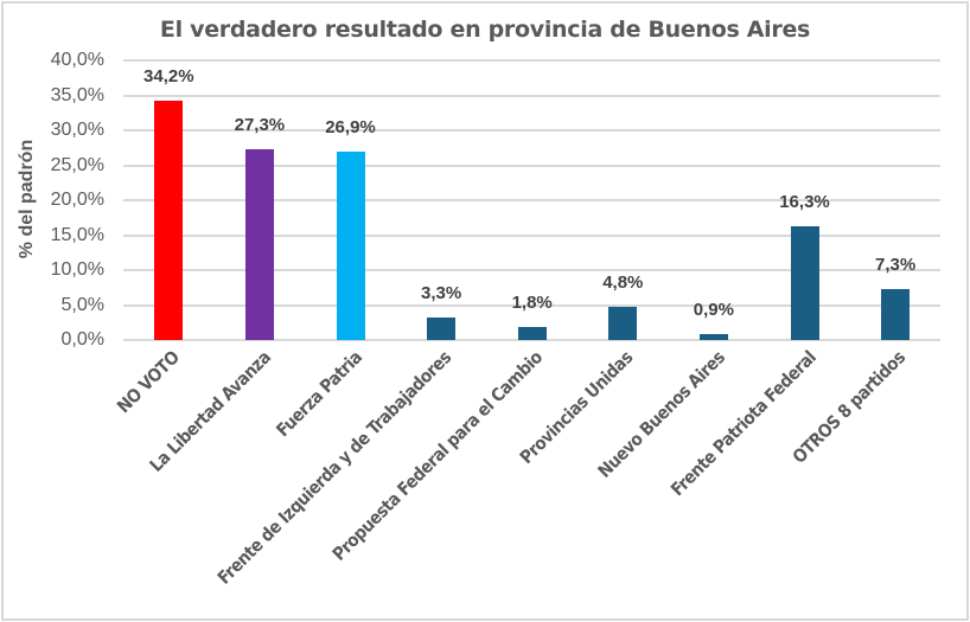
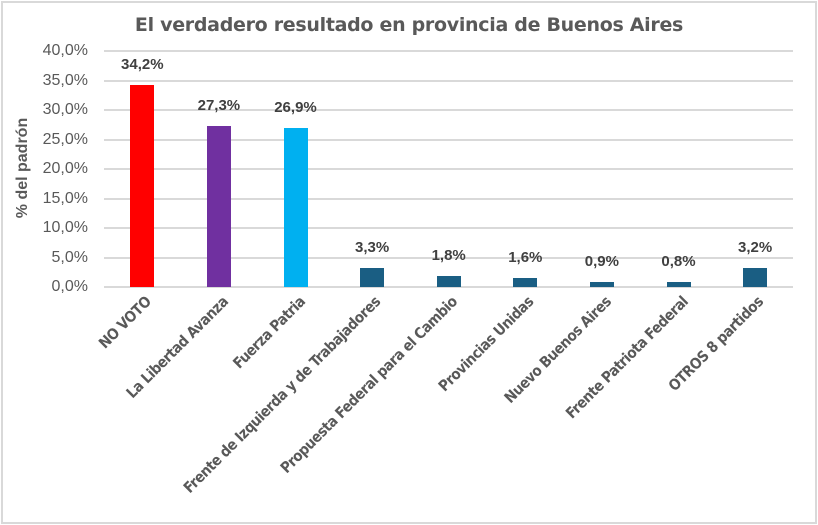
Provincias Unidas: 4,8% -> 1,6%
Frente Patriota Federal: 16,3% -> 0,8%
OTROS 8 partidos: 7,3% -> 3,2%
